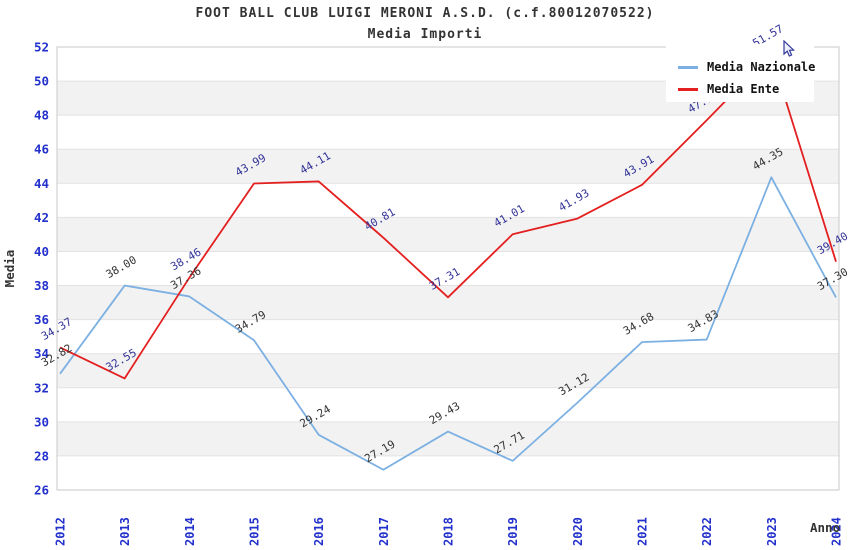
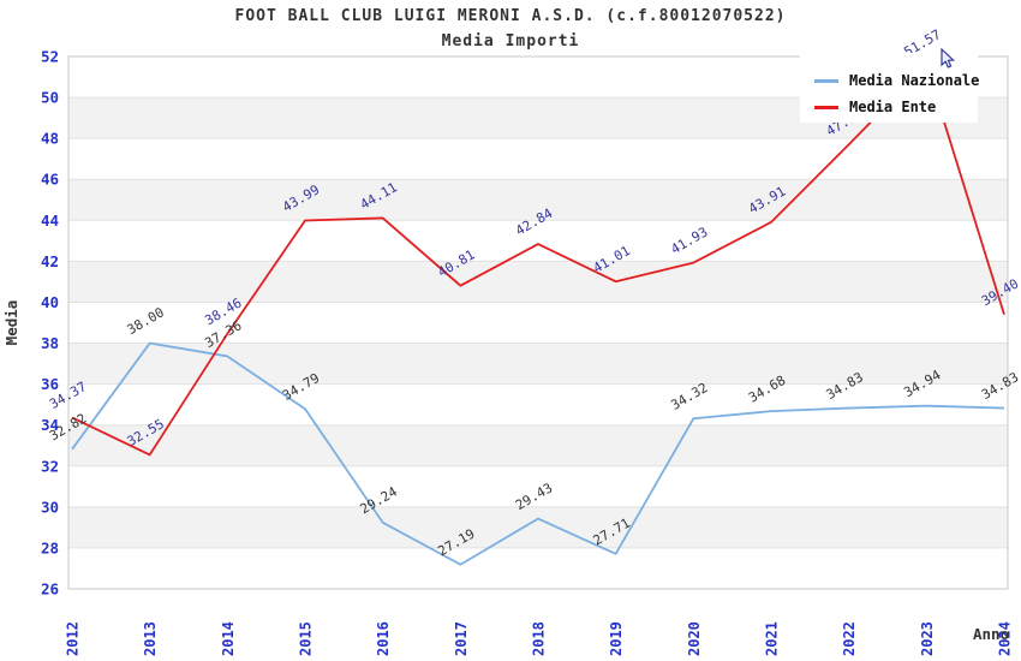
Media Ente/2018: 37.31 -> 42.84
Media Nazionale/2020: 31.12 -> 34.32
Media Nazionale/2023: 44.35 -> 34.94
Media Nazionale/2024: 37.30 -> 34.83
